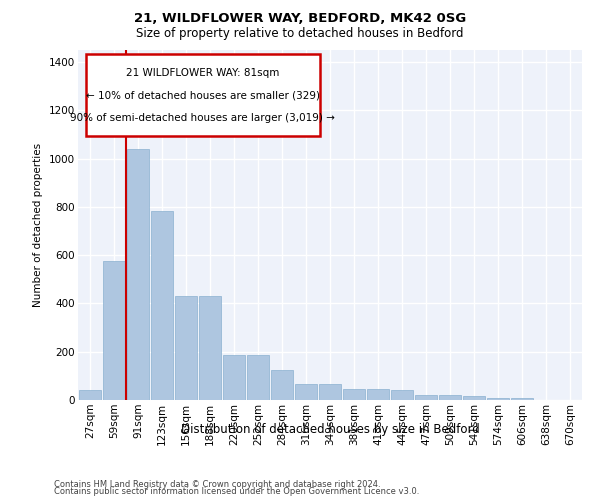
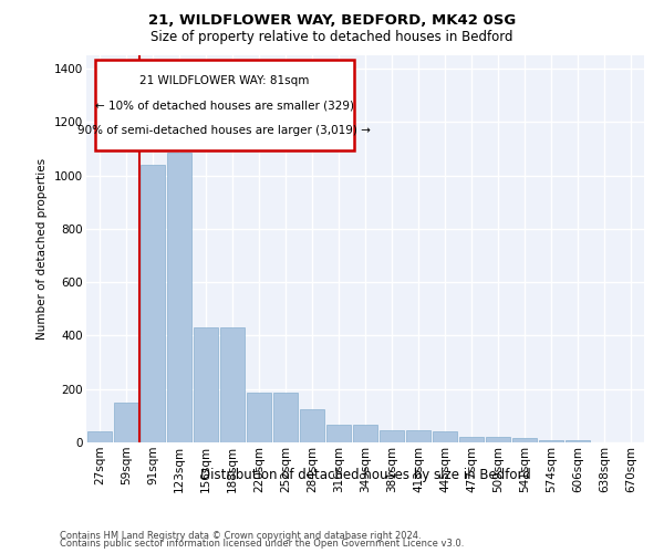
59sqm: 575 -> 150
123sqm: 785 -> 1085
